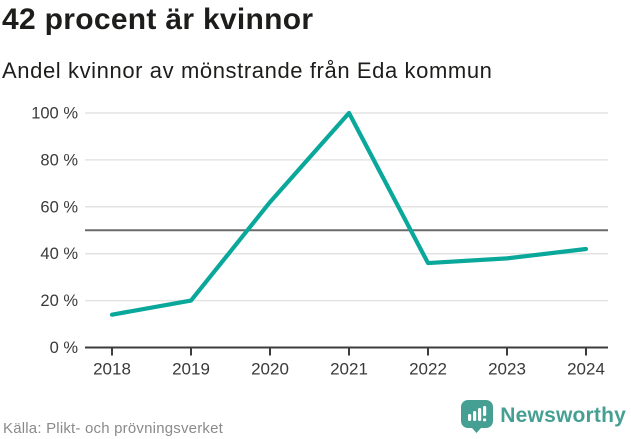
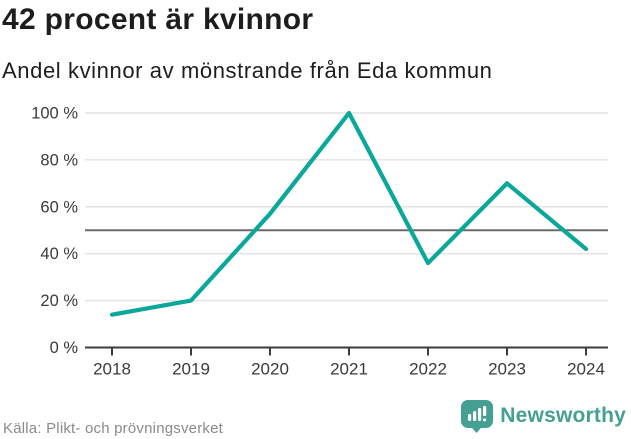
2020: 62% -> 57%
2023: 38% -> 70%
